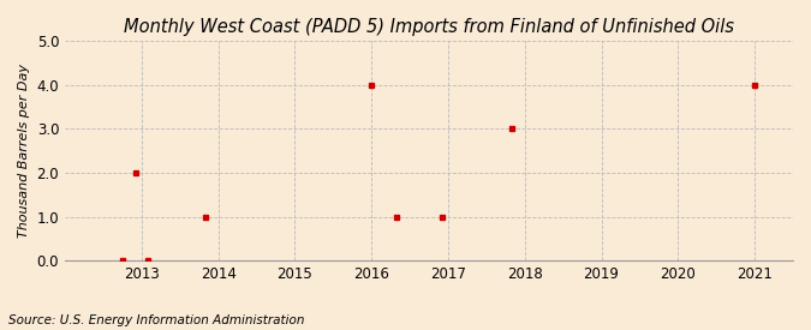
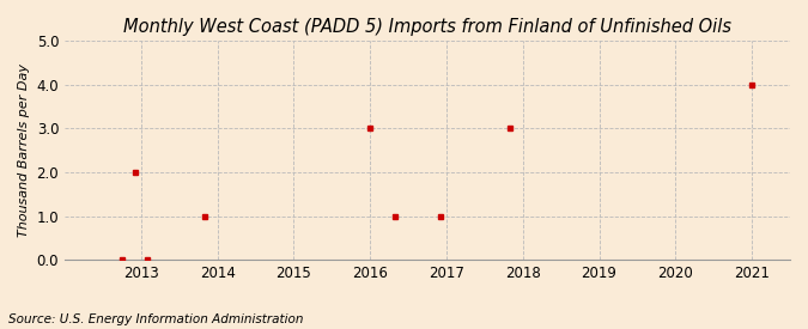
2016: 4 -> 3
